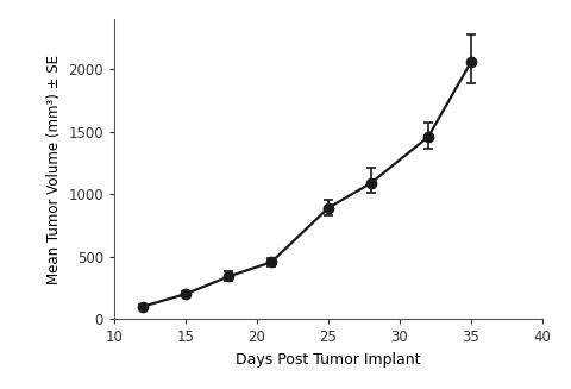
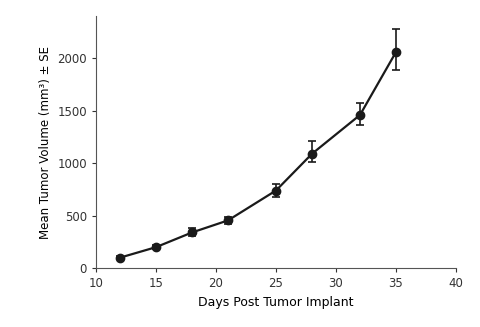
25: 890 -> 740
